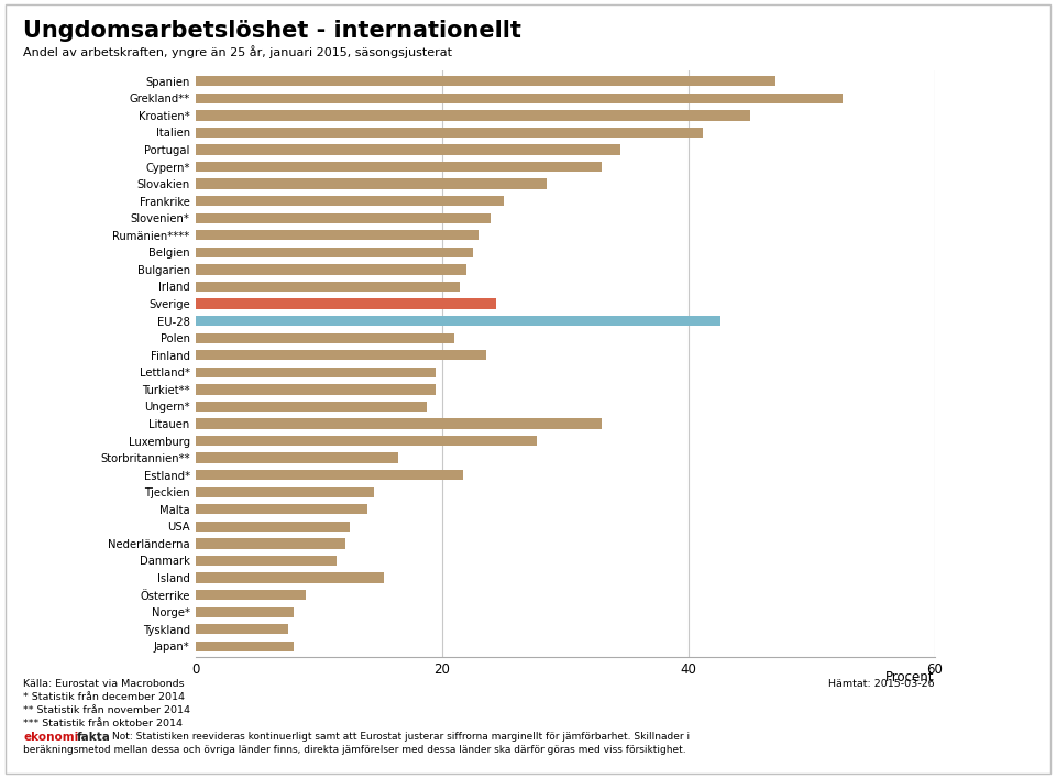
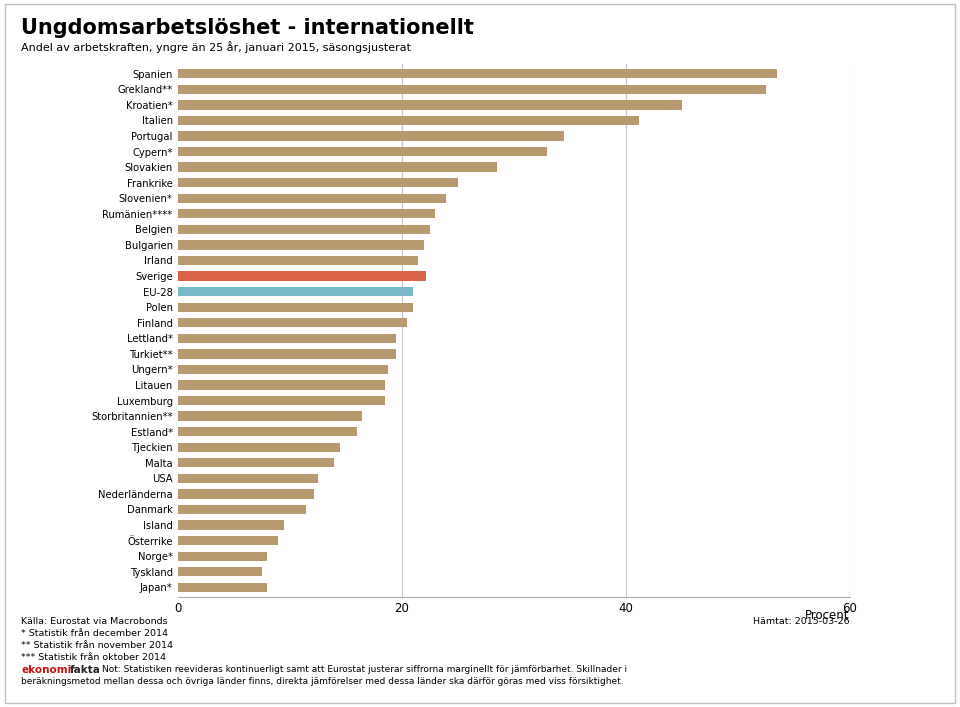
Spanien: 47.1 -> 53.5
Sverige: 24.4 -> 22.2
EU-28: 42.6 -> 21.0
Finland: 23.6 -> 20.5
Litauen: 33.0 -> 18.5
Luxemburg: 27.7 -> 18.5
Estland*: 21.7 -> 16.0
Island: 15.3 -> 9.5
